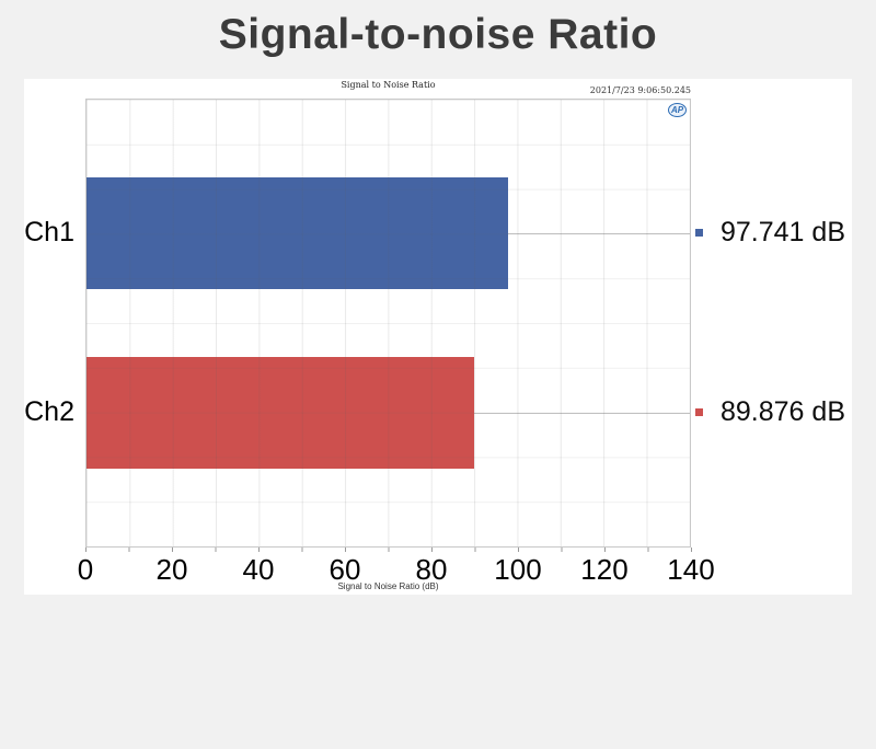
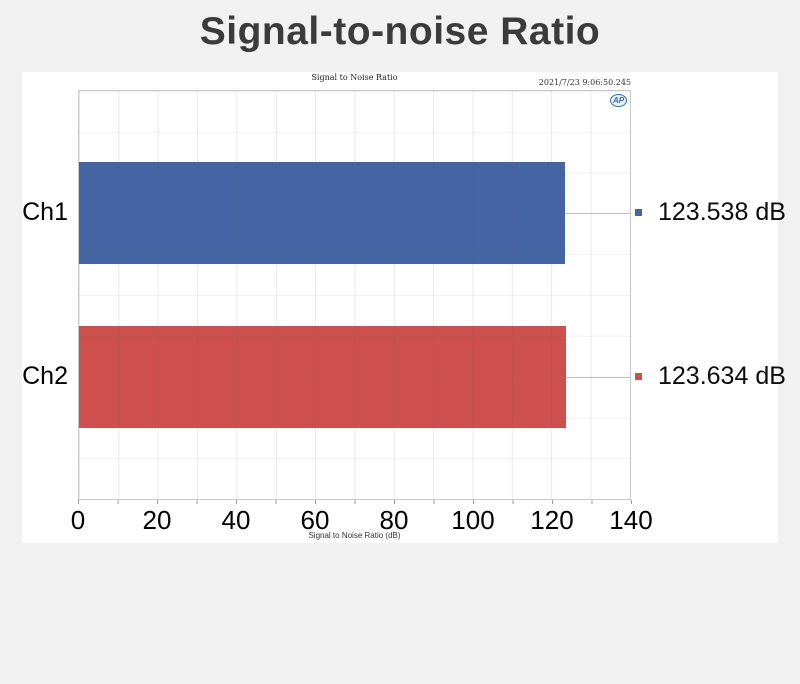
Ch1: 97.741 -> 123.538
Ch2: 89.876 -> 123.634
